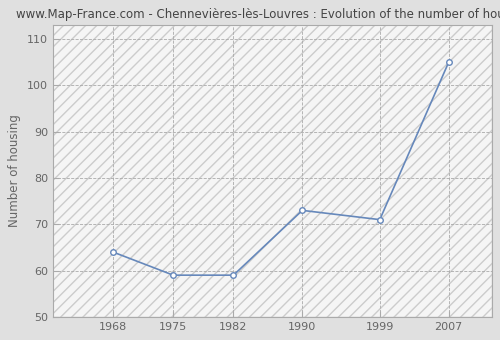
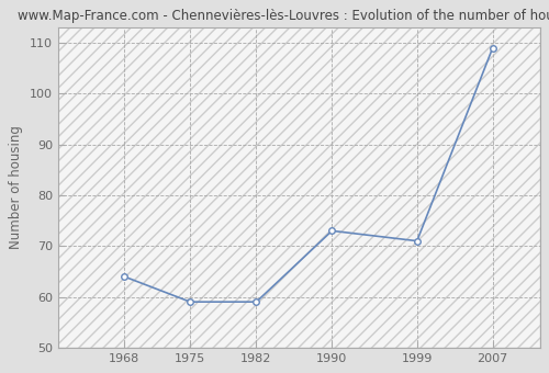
2007: 105 -> 109
